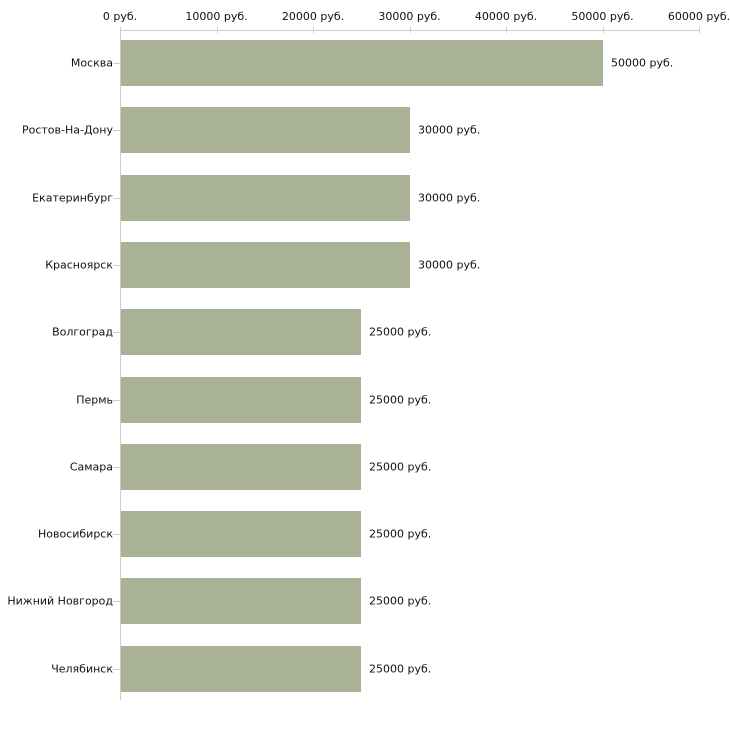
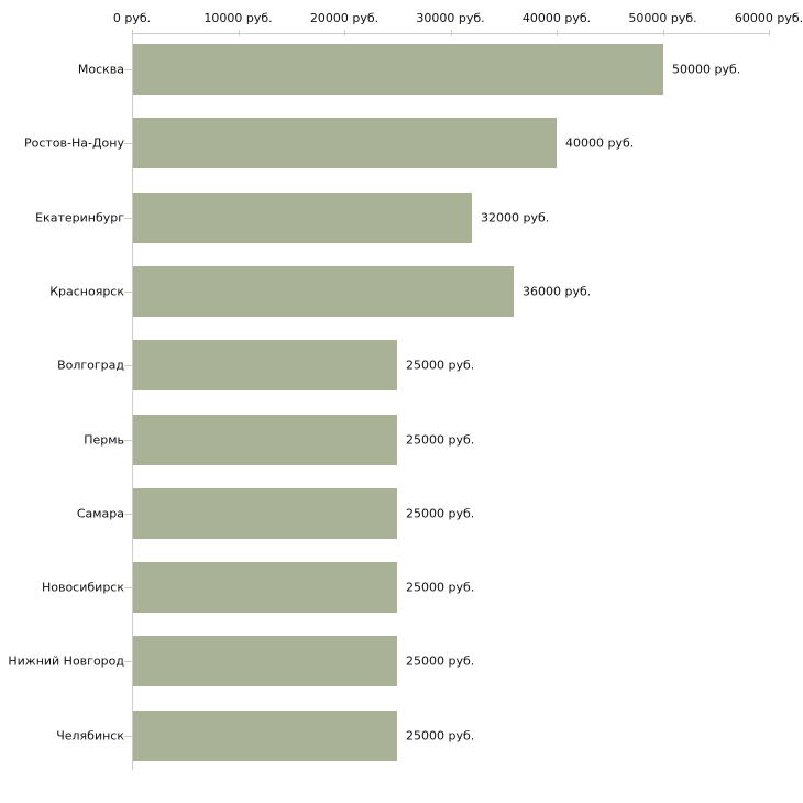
Ростов-На-Дону: 30000 -> 40000
Екатеринбург: 30000 -> 32000
Красноярск: 30000 -> 36000
